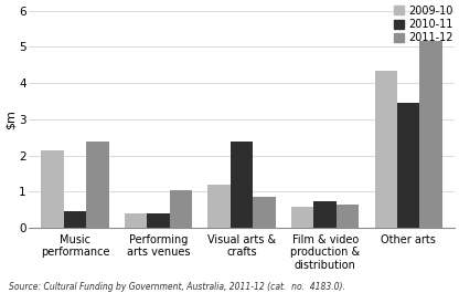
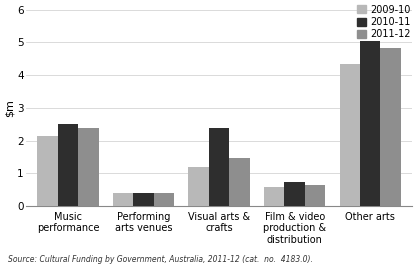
2010-11/Music performance: 0.45 -> 2.50
2011-12/Performing arts venues: 1.05 -> 0.40
2011-12/Visual arts & crafts: 0.85 -> 1.47
2010-11/Other arts: 3.45 -> 5.05
2011-12/Other arts: 5.15 -> 4.82
